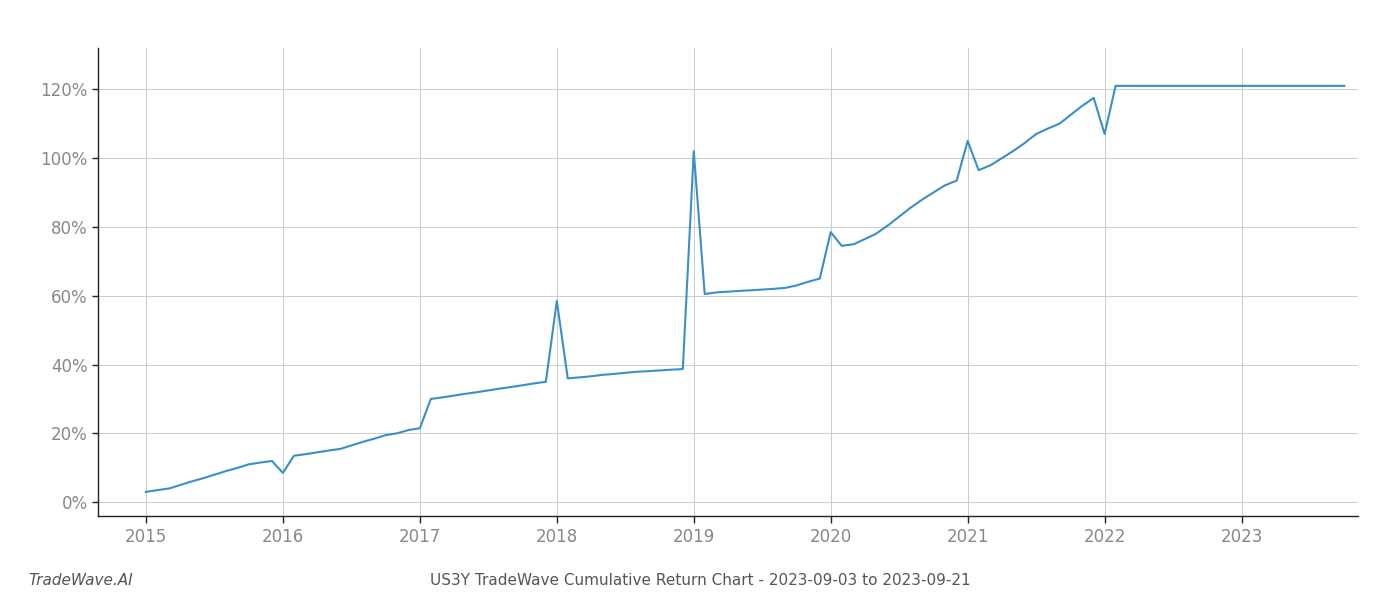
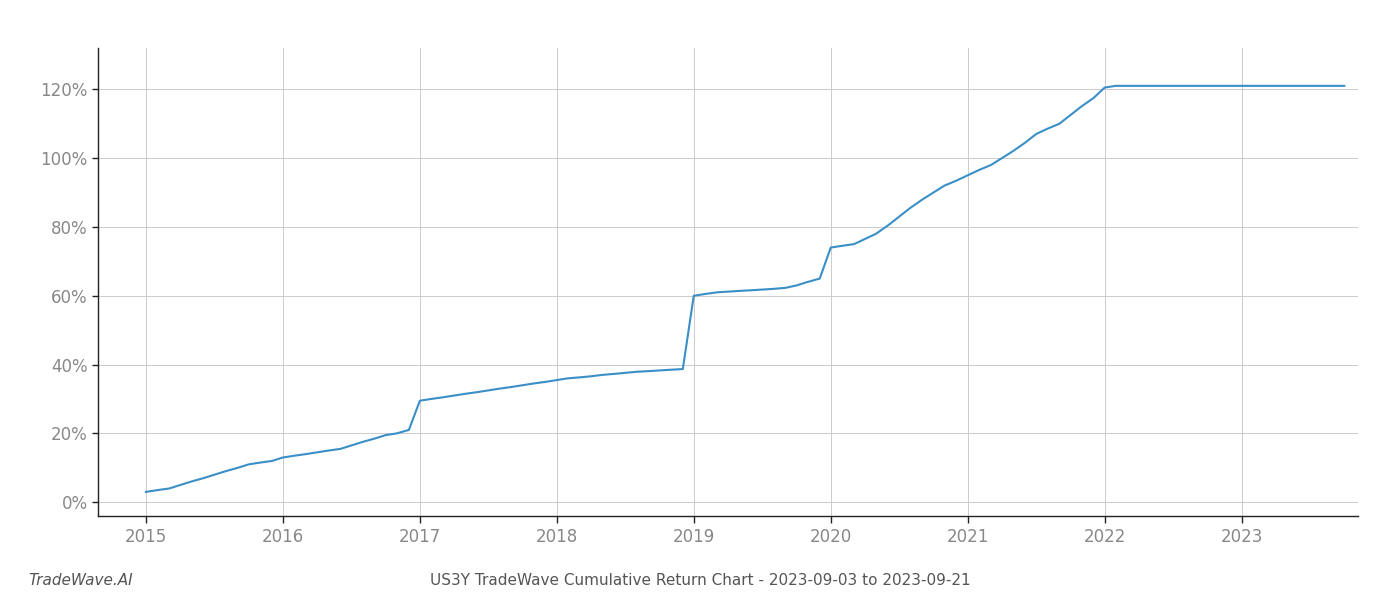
2016: 8.5% -> 13.0%
2017: 21.5% -> 29.5%
2018: 58.5% -> 35.5%
2019: 102.0% -> 60.0%
2020: 78.5% -> 74.0%
2021: 105.0% -> 95.0%
2022: 107.0% -> 120.5%
